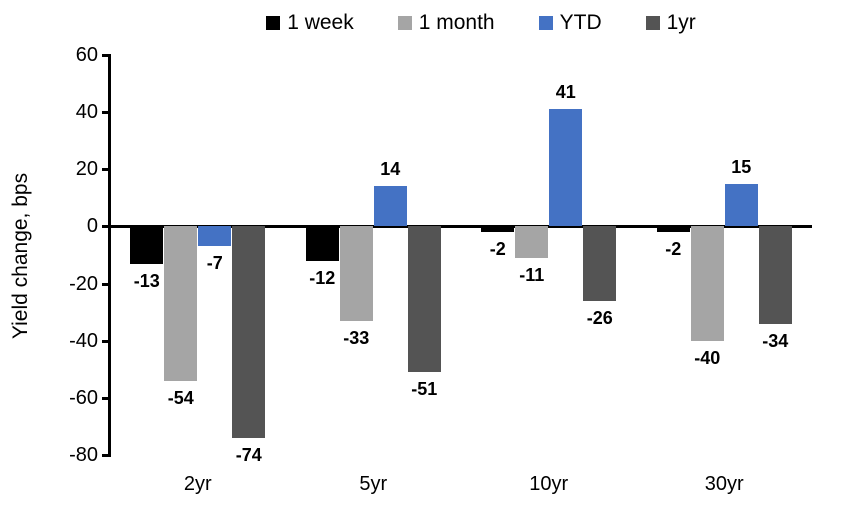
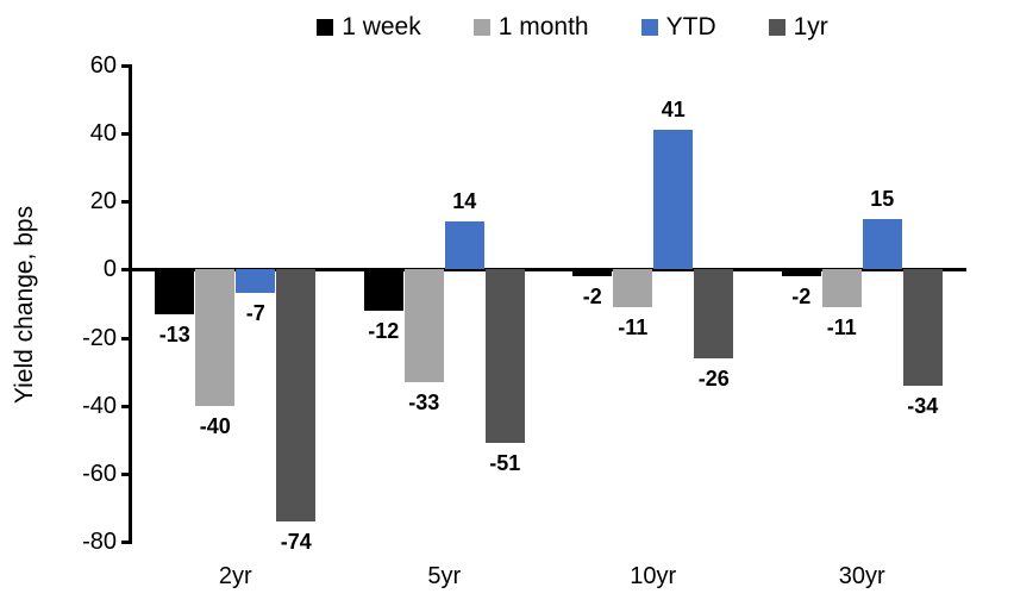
1 month/2yr: -54 -> -40
1 month/30yr: -40 -> -11
